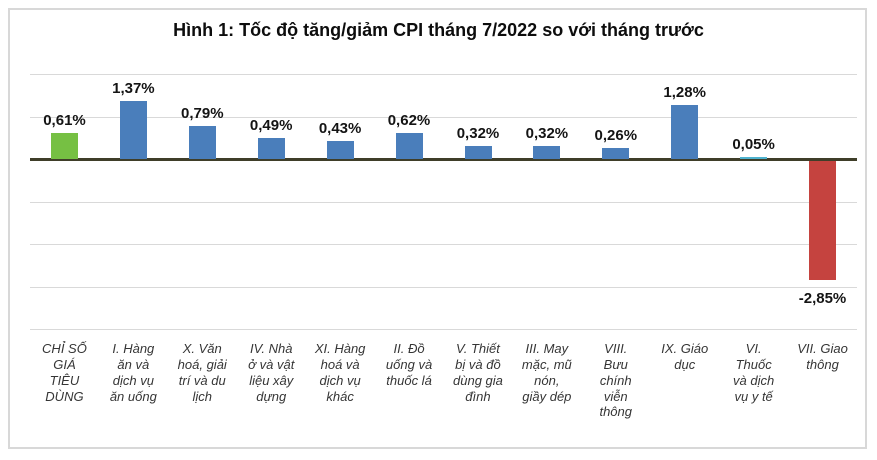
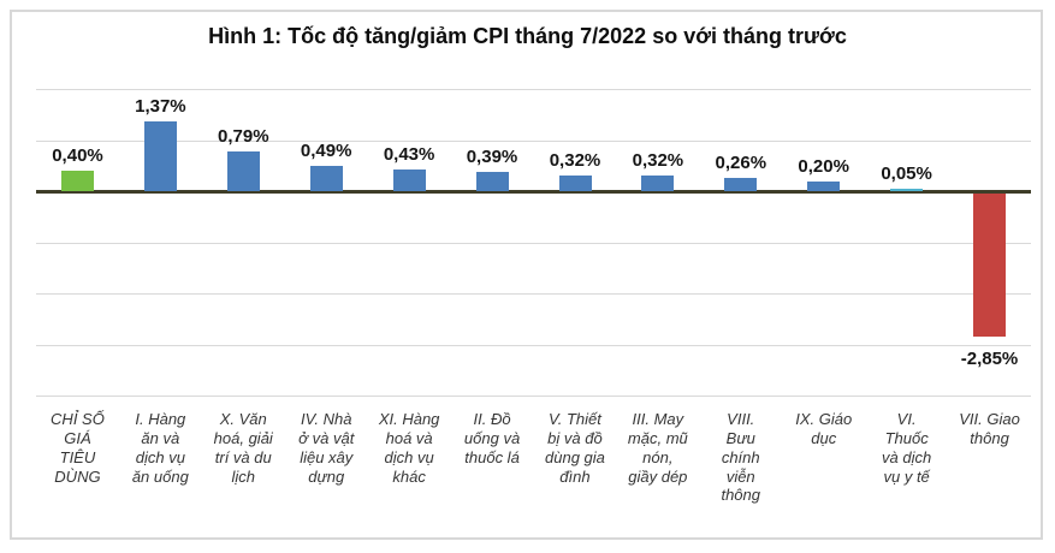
CHỈ SỐ GIÁ TIÊU DÙNG: 0,61% -> 0,40%
II. Đồ uống và thuốc lá: 0,62% -> 0,39%
IX. Giáo dục: 1,28% -> 0,20%
